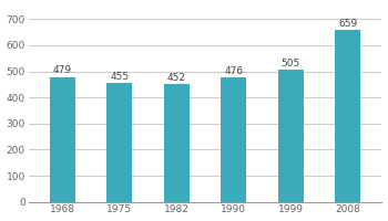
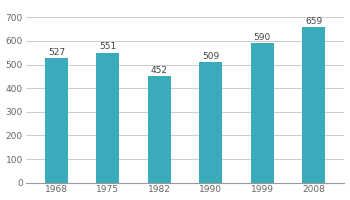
1968: 479 -> 527
1975: 455 -> 551
1990: 476 -> 509
1999: 505 -> 590
